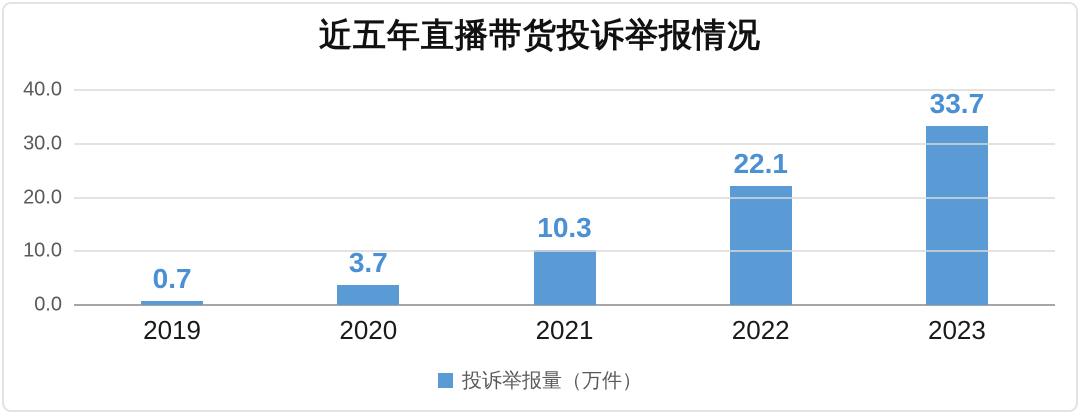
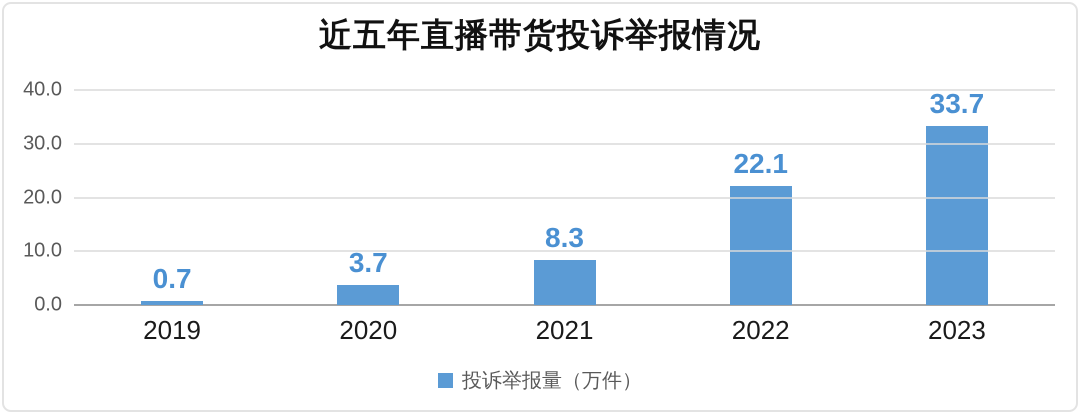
2021: 10.3 -> 8.3
